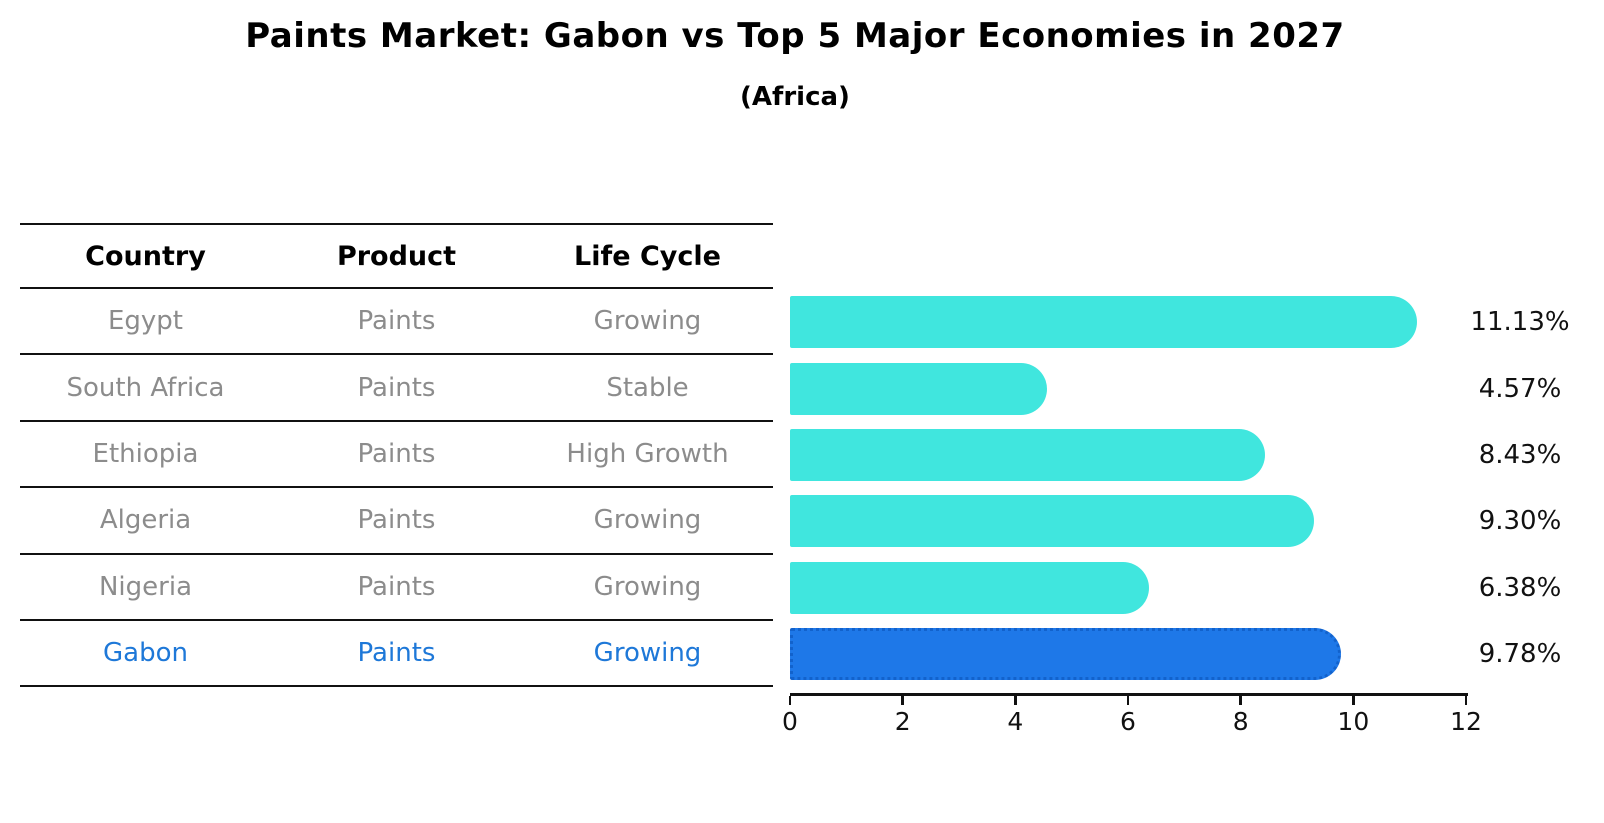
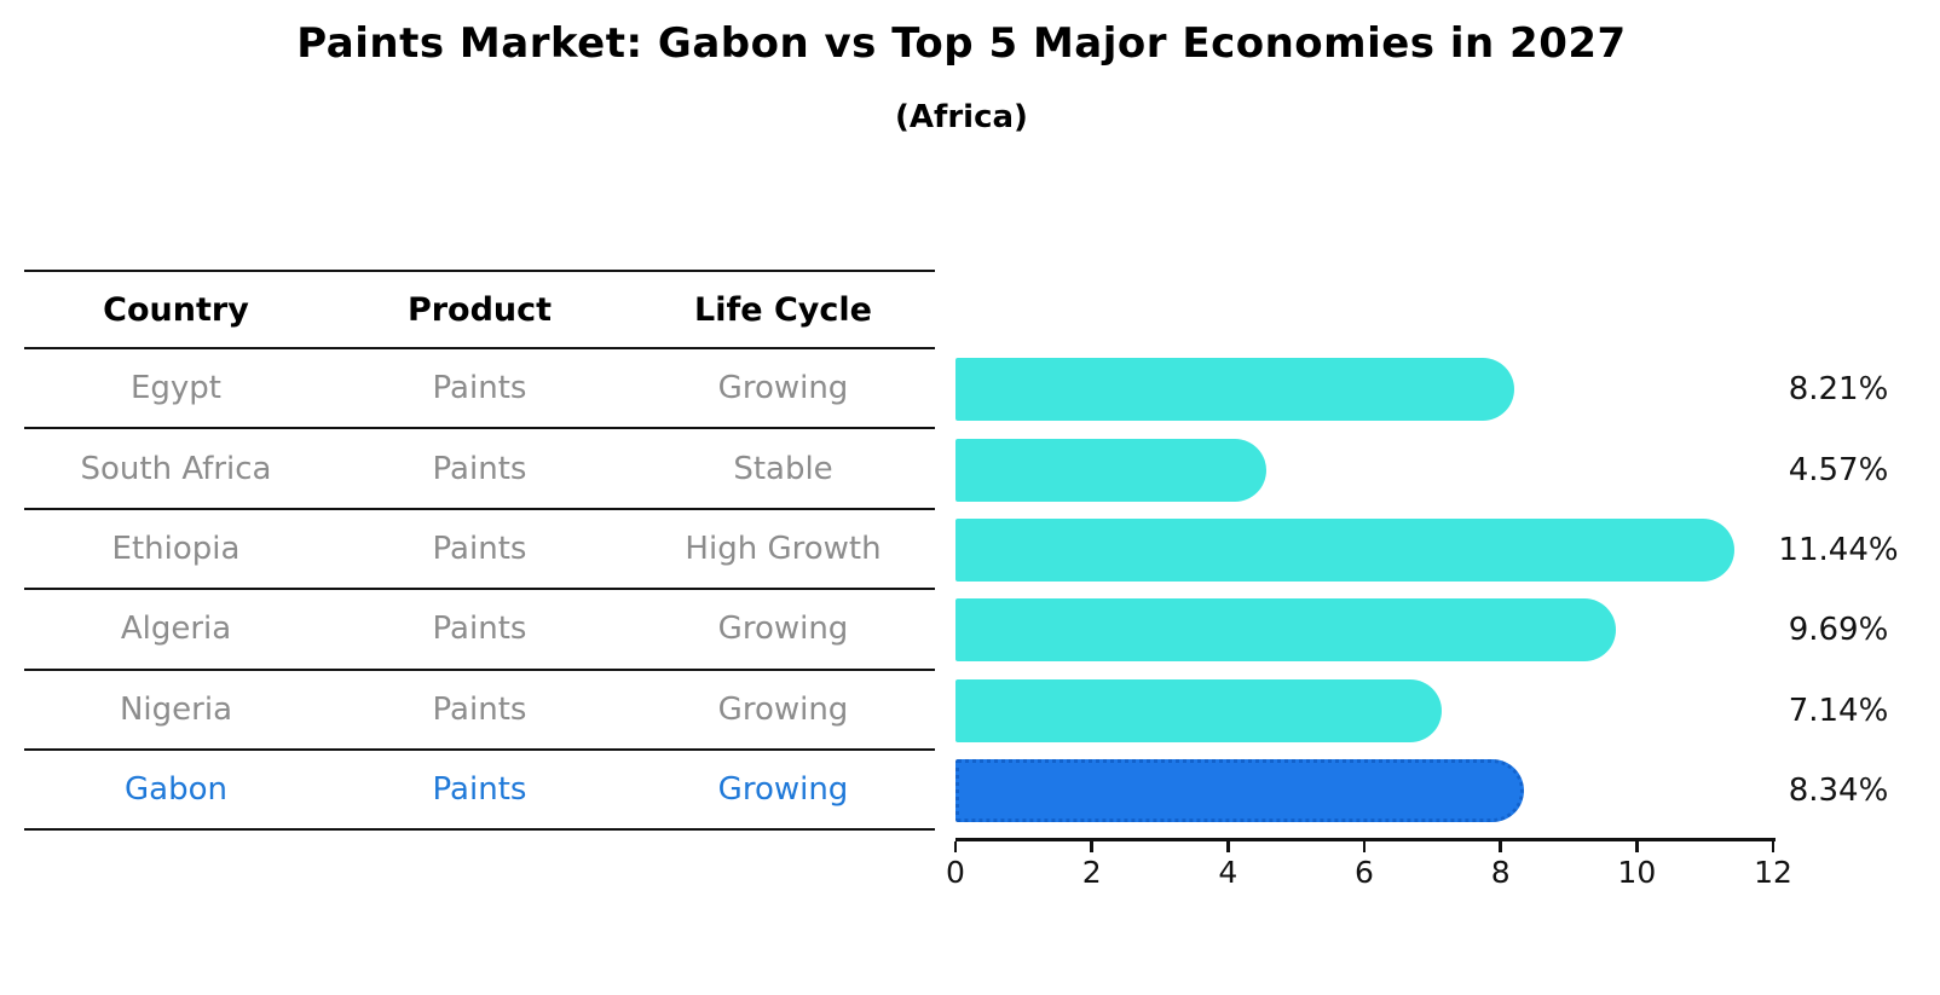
Egypt: 11.13% -> 8.21%
Ethiopia: 8.43% -> 11.44%
Algeria: 9.30% -> 9.69%
Nigeria: 6.38% -> 7.14%
Gabon: 9.78% -> 8.34%
